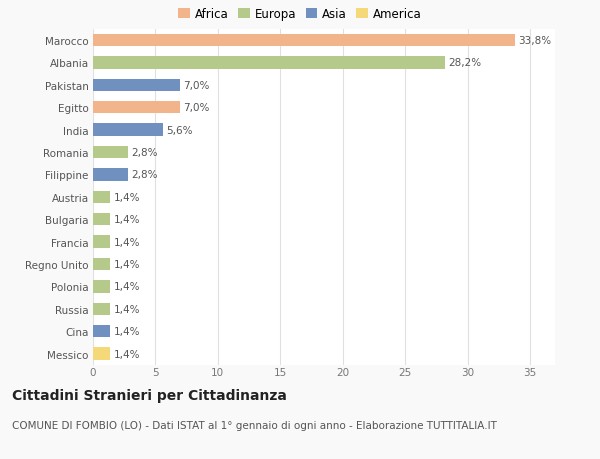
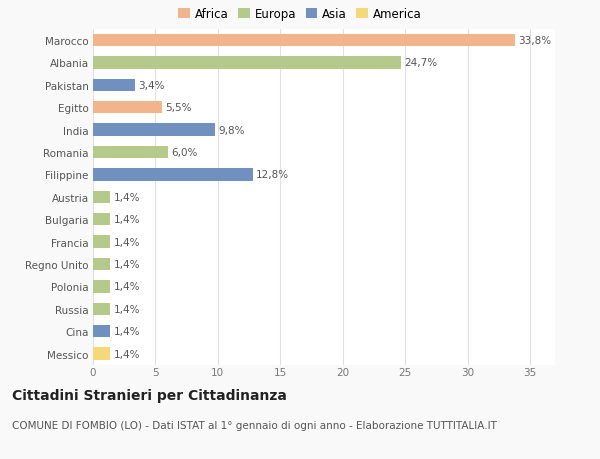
Albania: 28,2% -> 24,7%
Pakistan: 7,0% -> 3,4%
Egitto: 7,0% -> 5,5%
India: 5,6% -> 9,8%
Romania: 2,8% -> 6,0%
Filippine: 2,8% -> 12,8%
